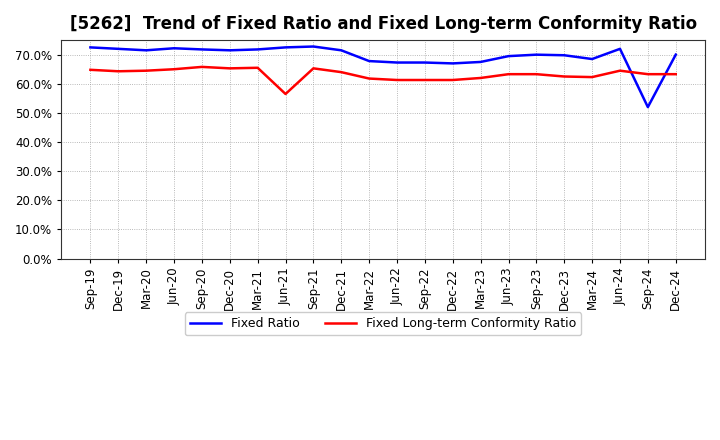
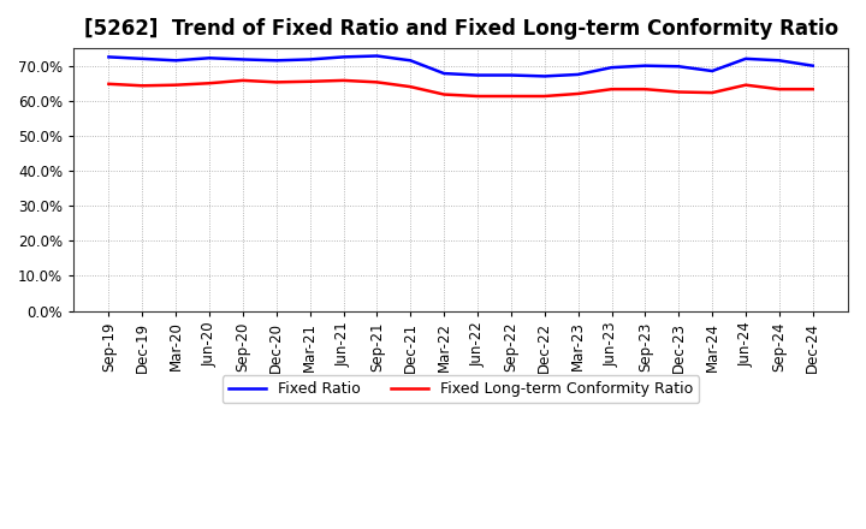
Fixed Long-term Conformity Ratio/Jun-21: 56.5% -> 65.8%
Fixed Ratio/Sep-24: 52.0% -> 71.5%
